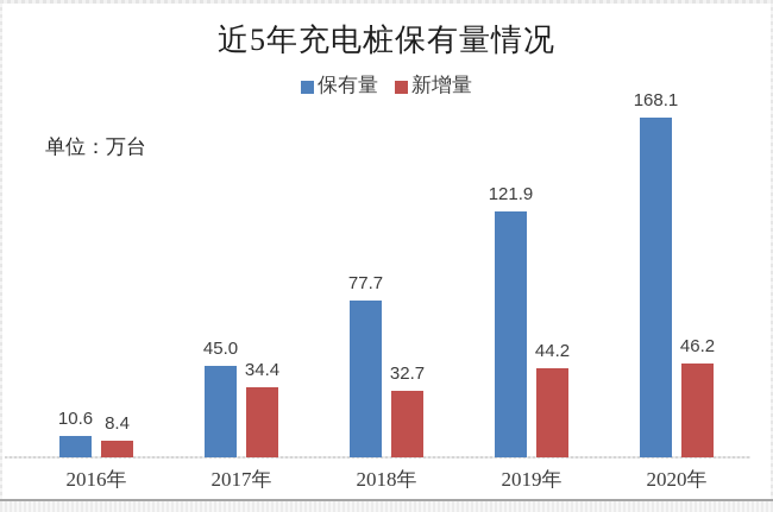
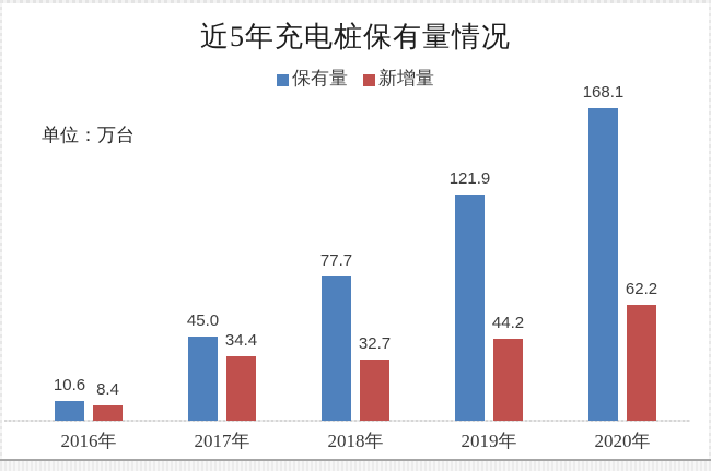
新增量/2020年: 46.2 -> 62.2
